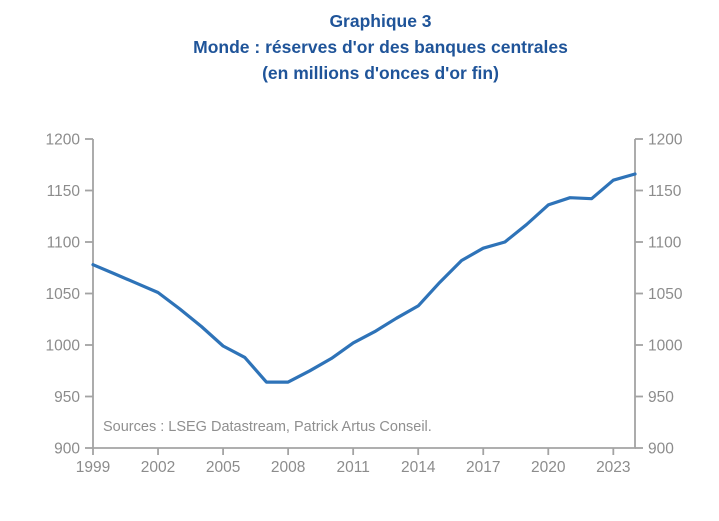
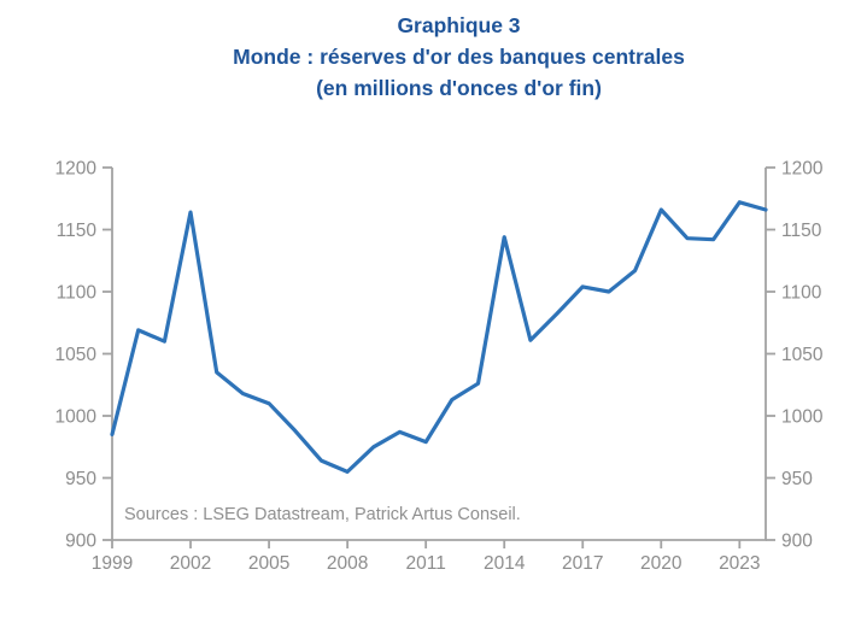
1999: 1078 -> 985
2002: 1051 -> 1164
2005: 999 -> 1010
2008: 964 -> 955
2011: 1002 -> 979
2014: 1038 -> 1144
2017: 1094 -> 1104
2020: 1136 -> 1166
2023: 1160 -> 1172
